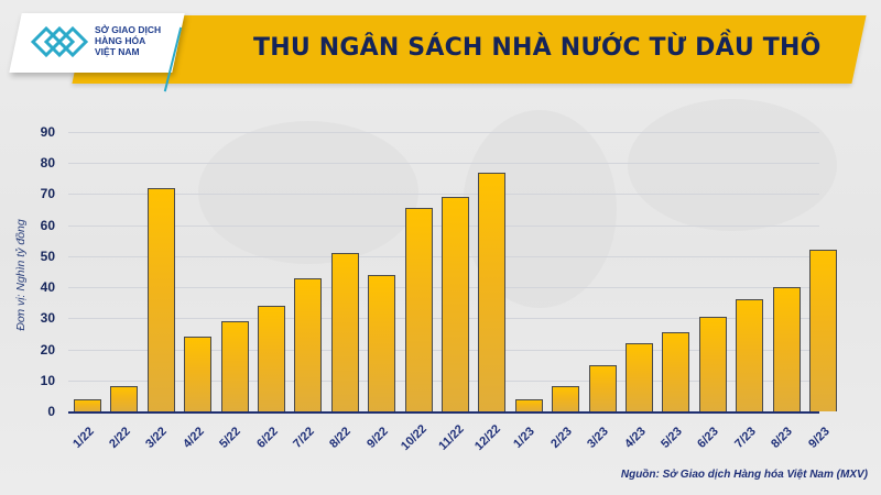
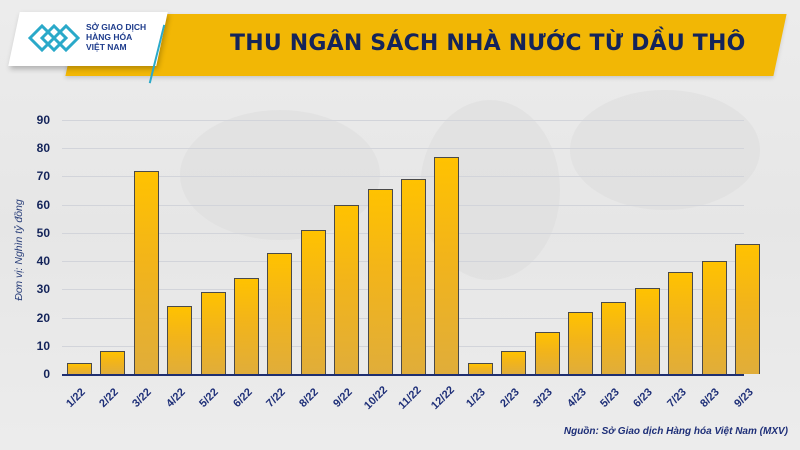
9/22: 44 -> 60
9/23: 52 -> 46
